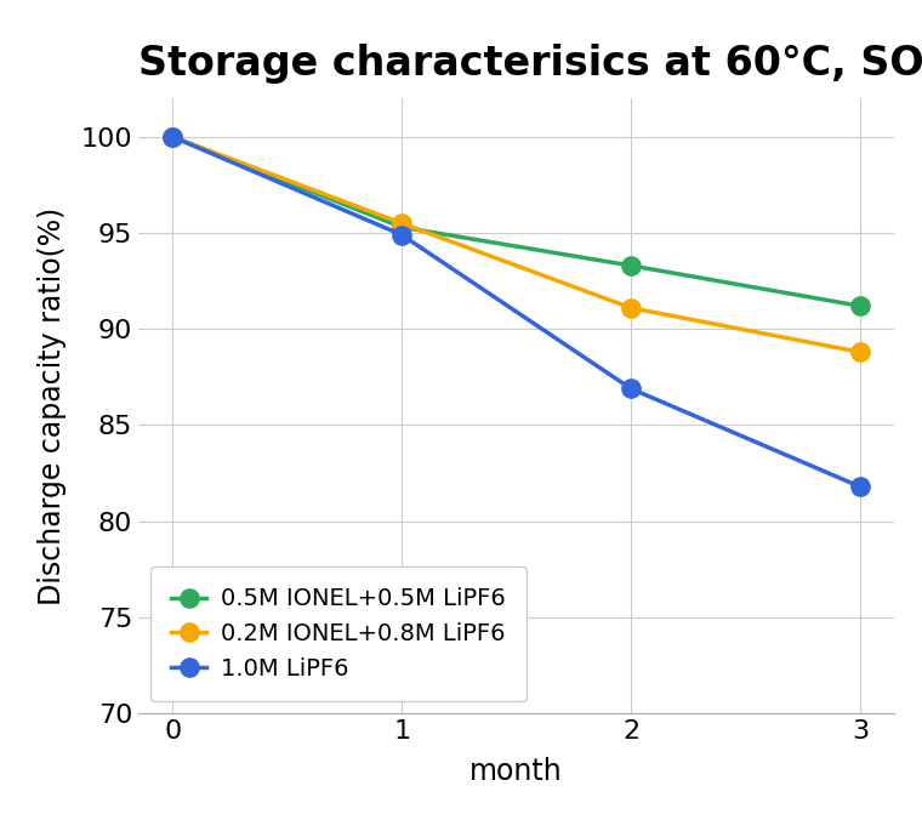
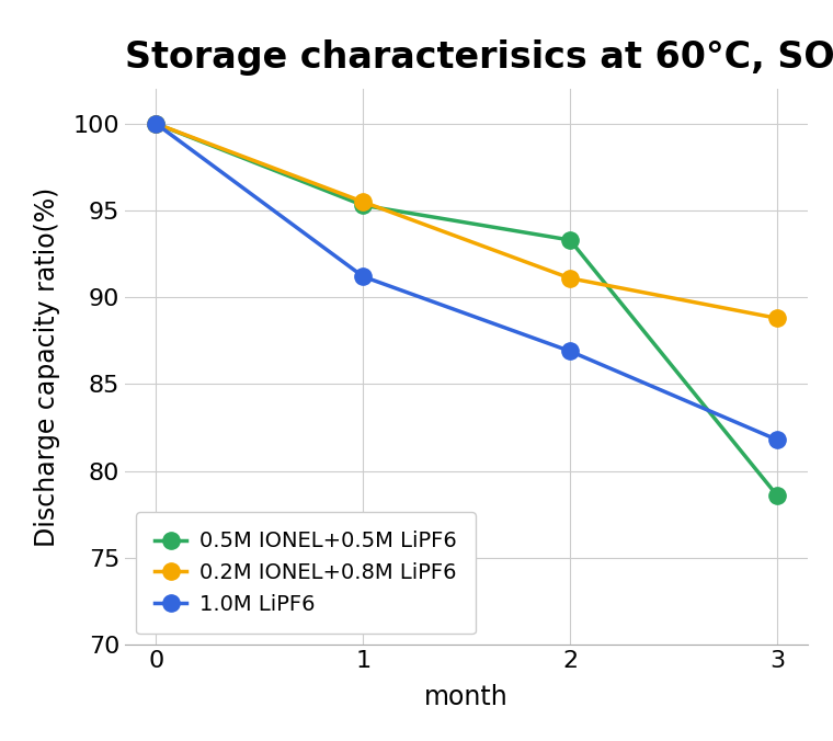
1.0M LiPF6/1: 94.9 -> 91.2
0.5M IONEL+0.5M LiPF6/3: 91.2 -> 78.6
